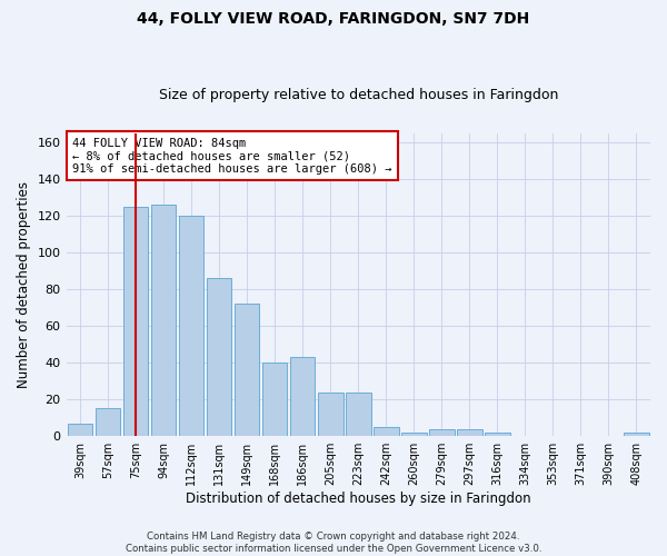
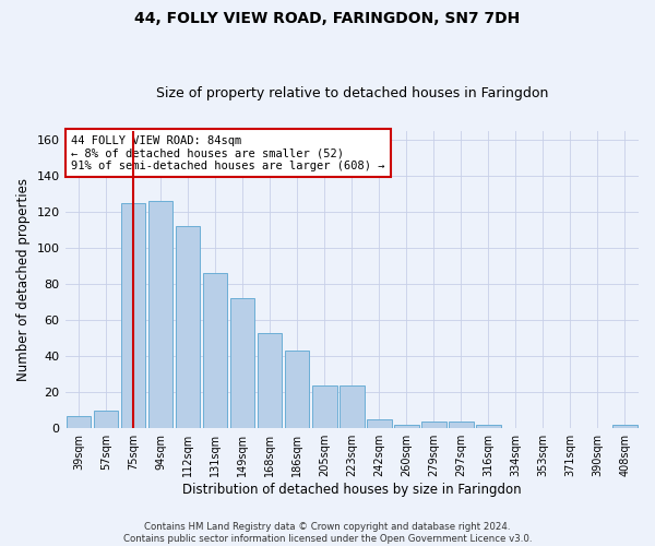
57sqm: 15 -> 10
112sqm: 120 -> 112
168sqm: 40 -> 53
